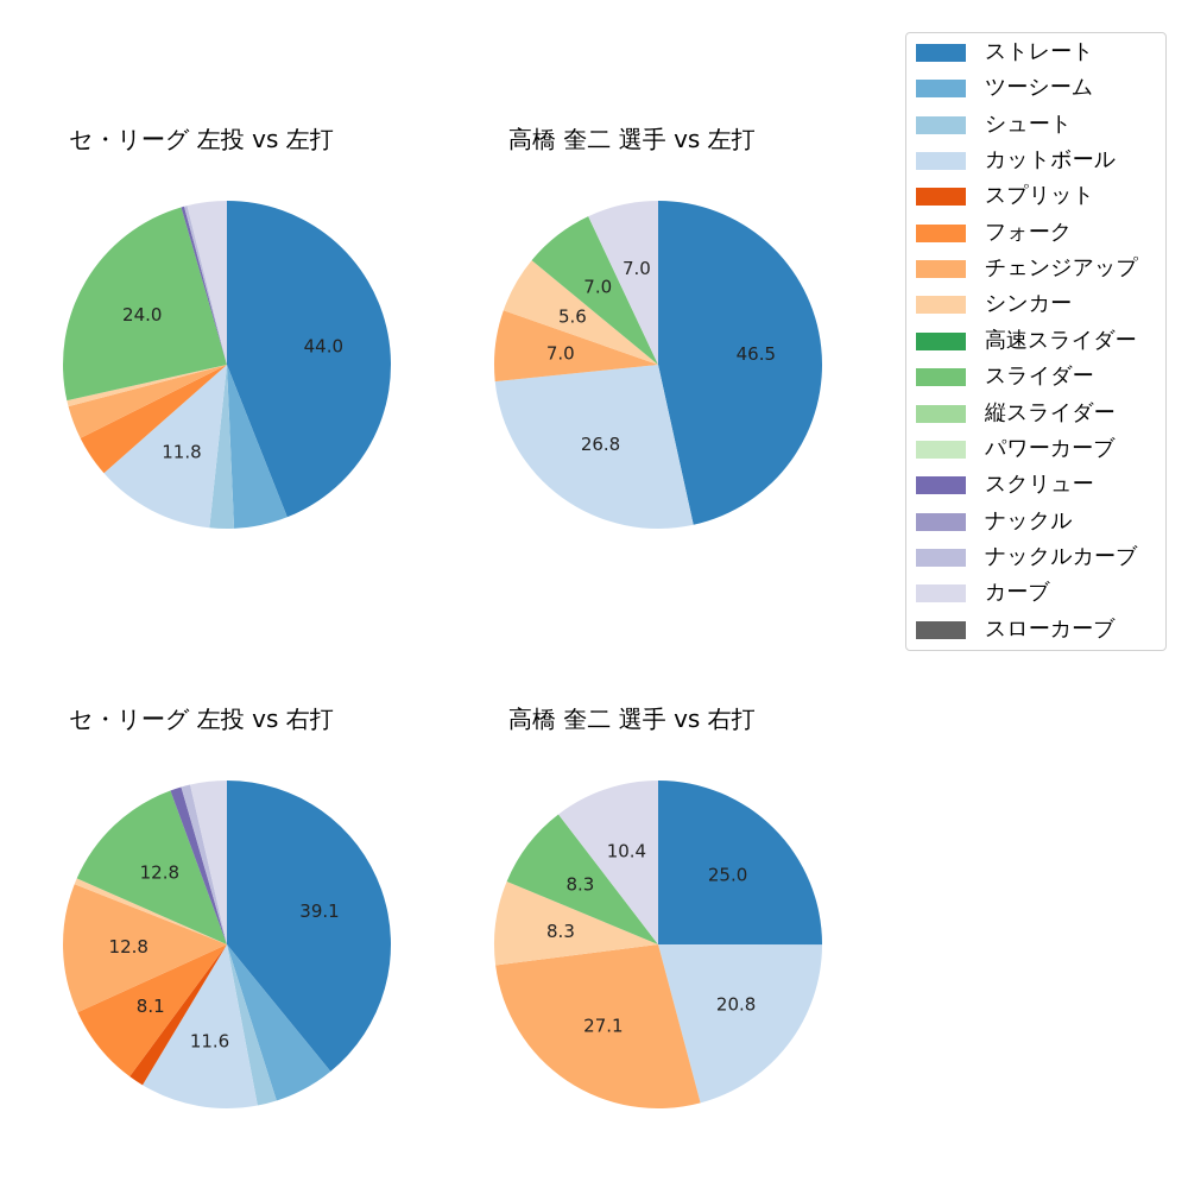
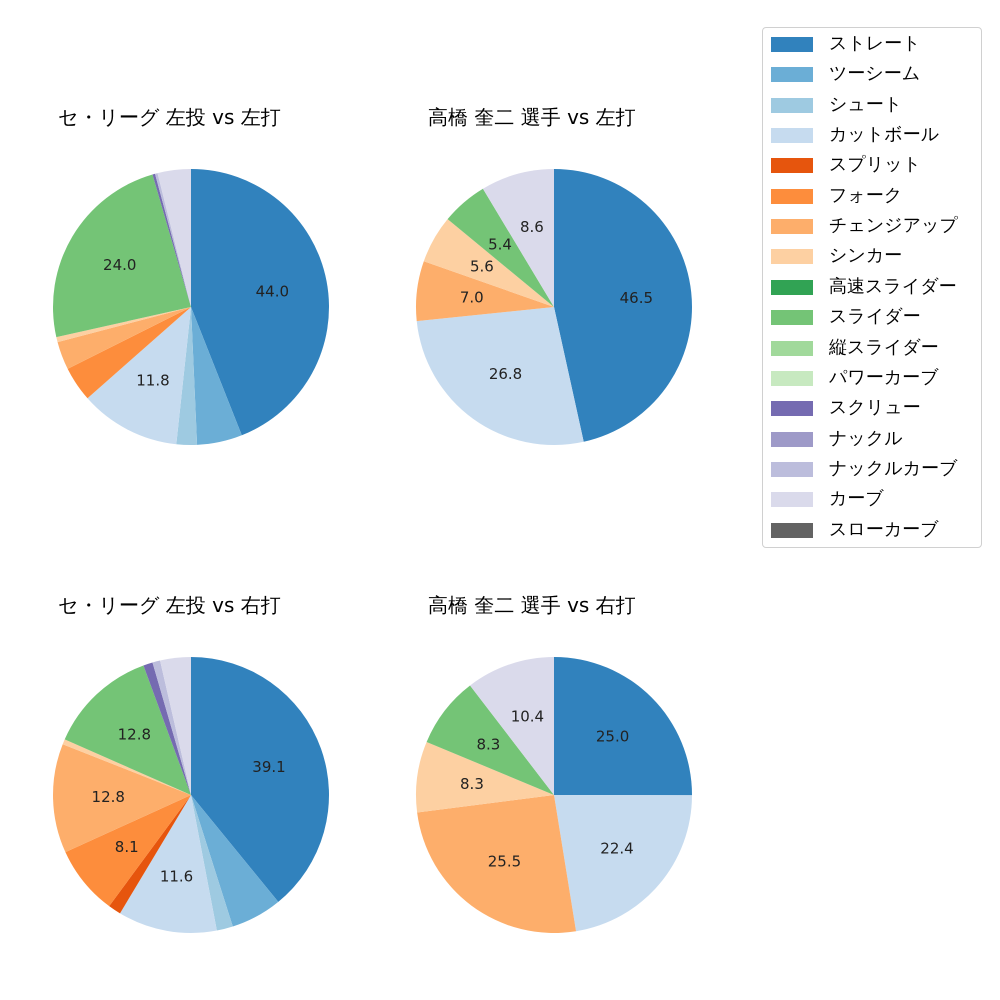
高橋 奎二 選手 vs 左打/スライダー: 7.0 -> 5.4
高橋 奎二 選手 vs 左打/カーブ: 7.0 -> 8.6
高橋 奎二 選手 vs 右打/カットボール: 20.8 -> 22.4
高橋 奎二 選手 vs 右打/チェンジアップ: 27.1 -> 25.5
